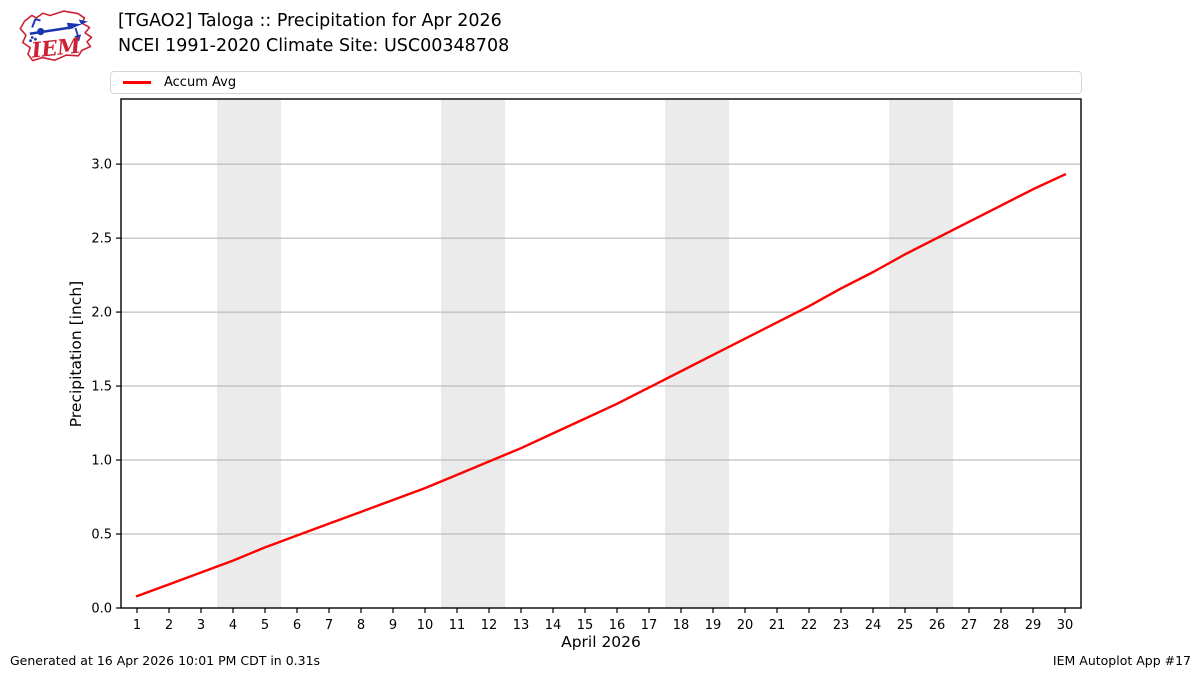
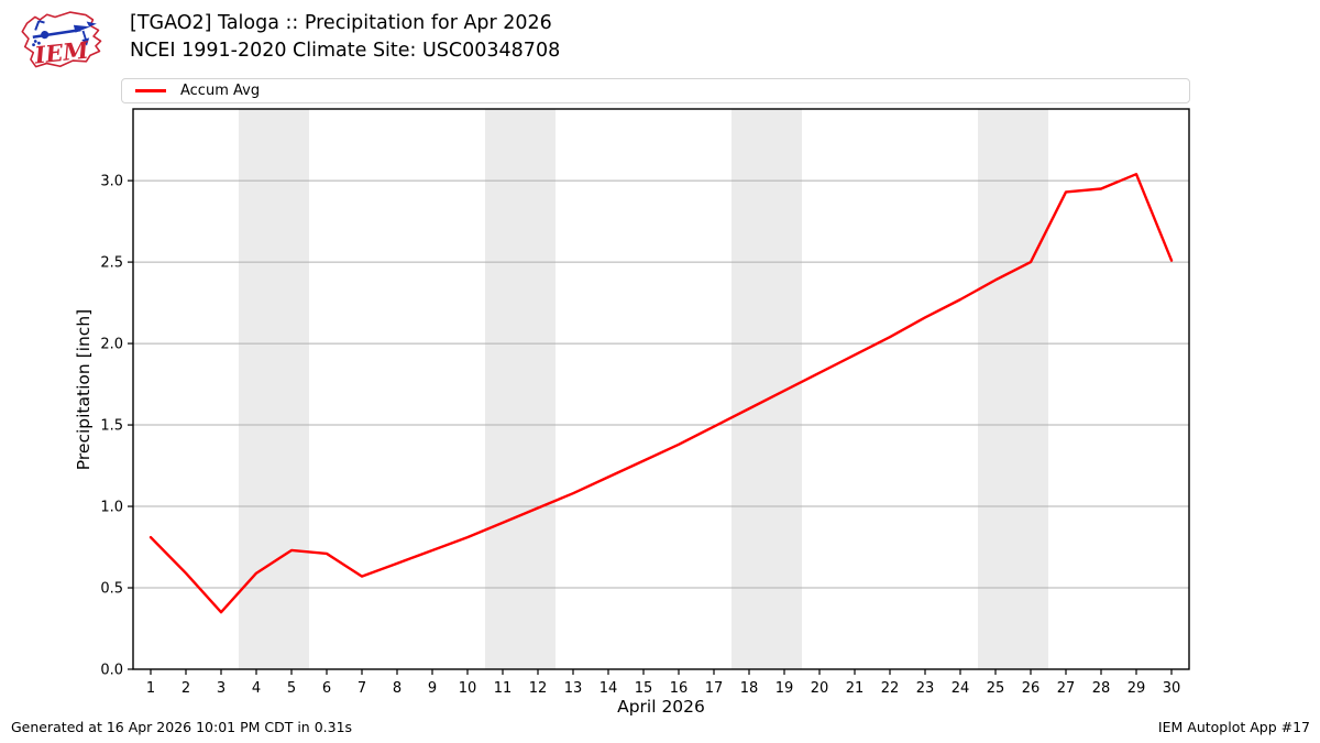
1: 0.08 -> 0.81
2: 0.16 -> 0.59
3: 0.24 -> 0.35
4: 0.32 -> 0.59
5: 0.41 -> 0.73
6: 0.49 -> 0.71
27: 2.61 -> 2.93
28: 2.72 -> 2.95
29: 2.83 -> 3.04
30: 2.93 -> 2.51
